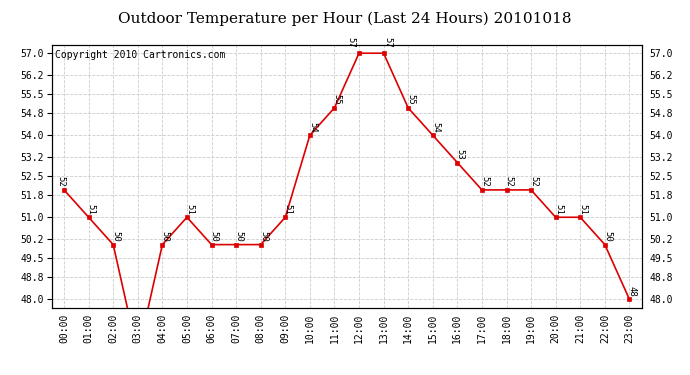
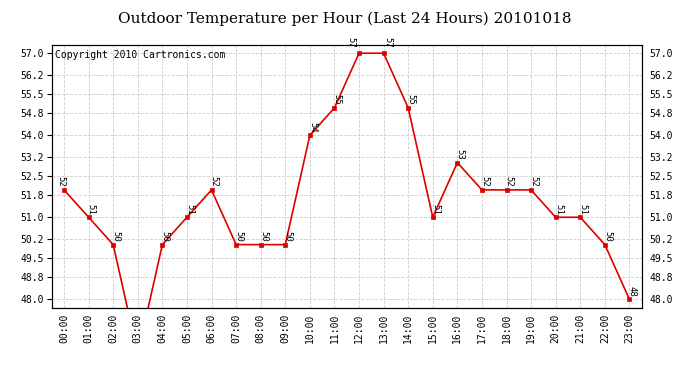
06:00: 50 -> 52
09:00: 51 -> 50
15:00: 54 -> 51
